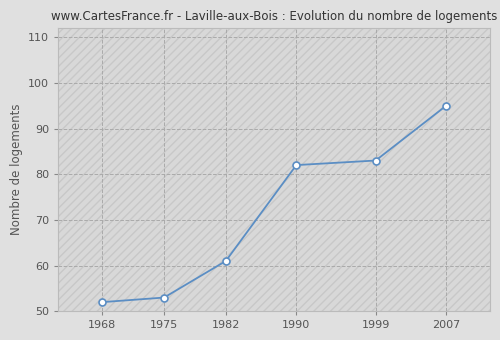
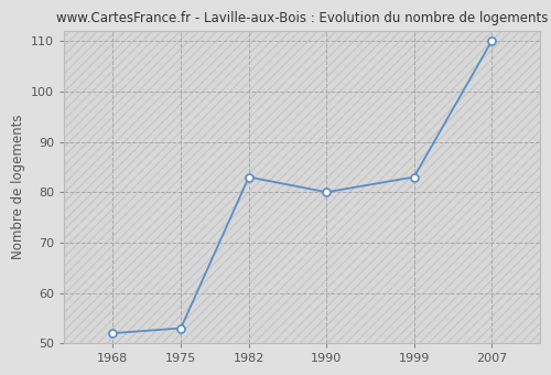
1982: 61 -> 83
1990: 82 -> 80
2007: 95 -> 110
